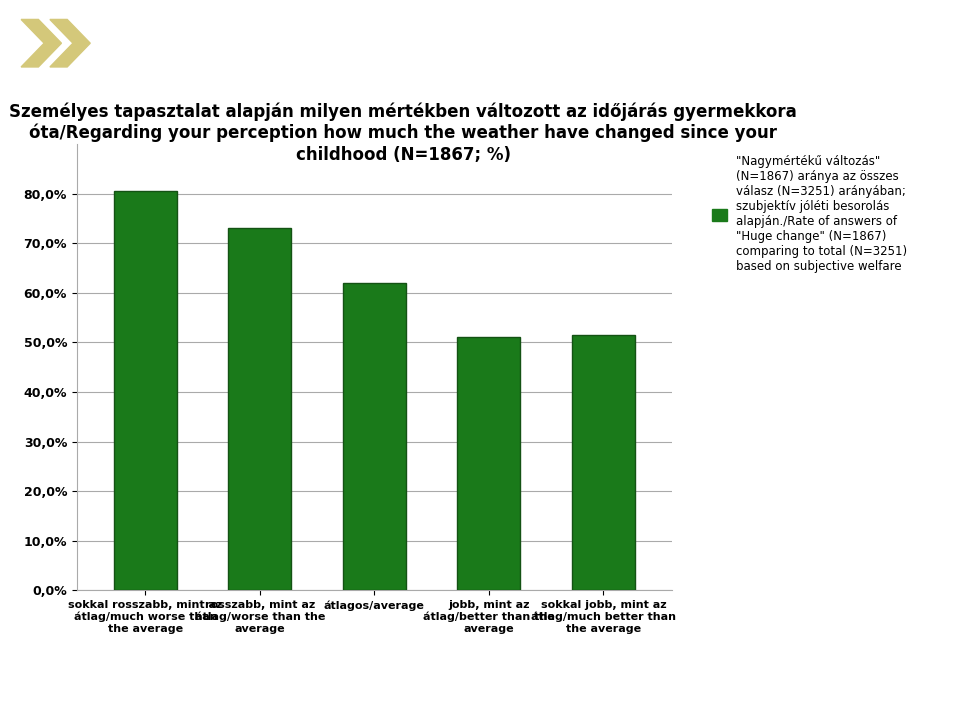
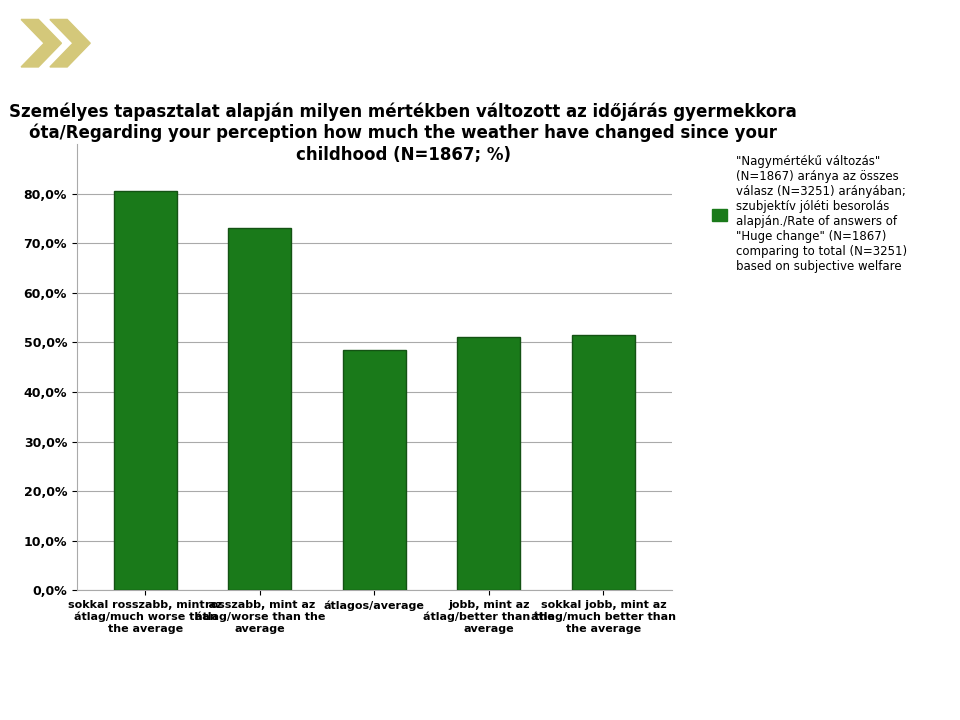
átlagos/average: 62,0% -> 48,5%
